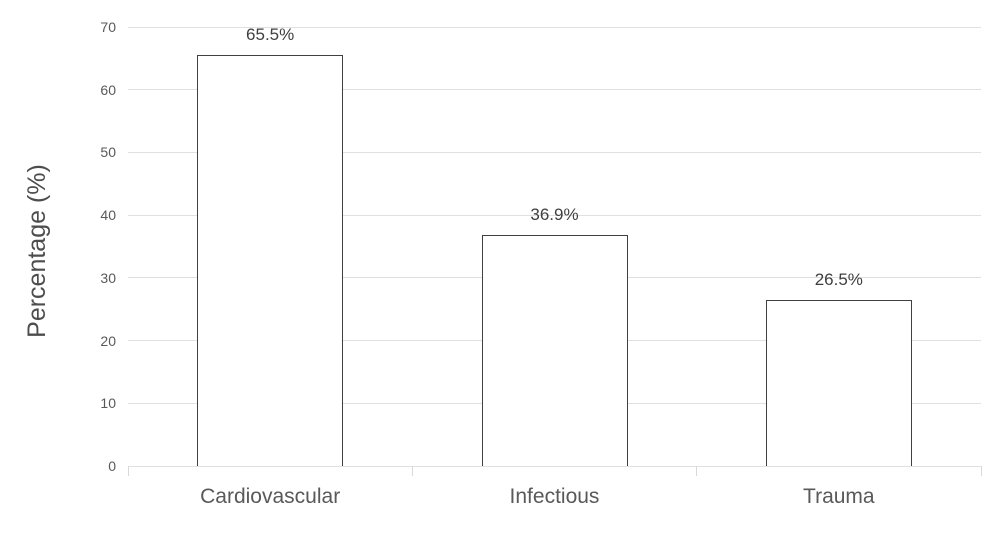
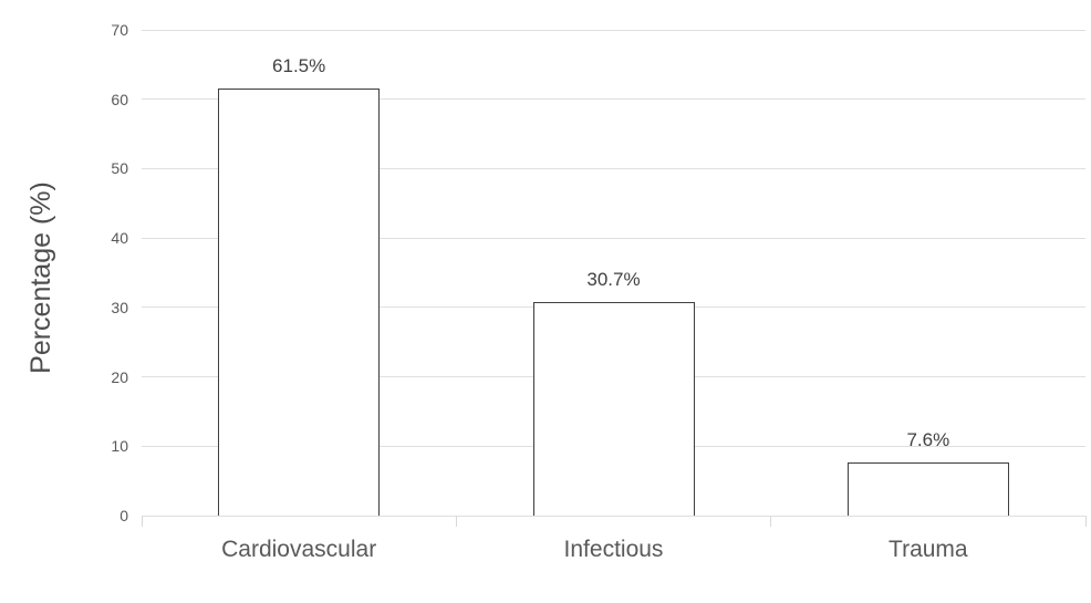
Cardiovascular: 65.5% -> 61.5%
Infectious: 36.9% -> 30.7%
Trauma: 26.5% -> 7.6%
